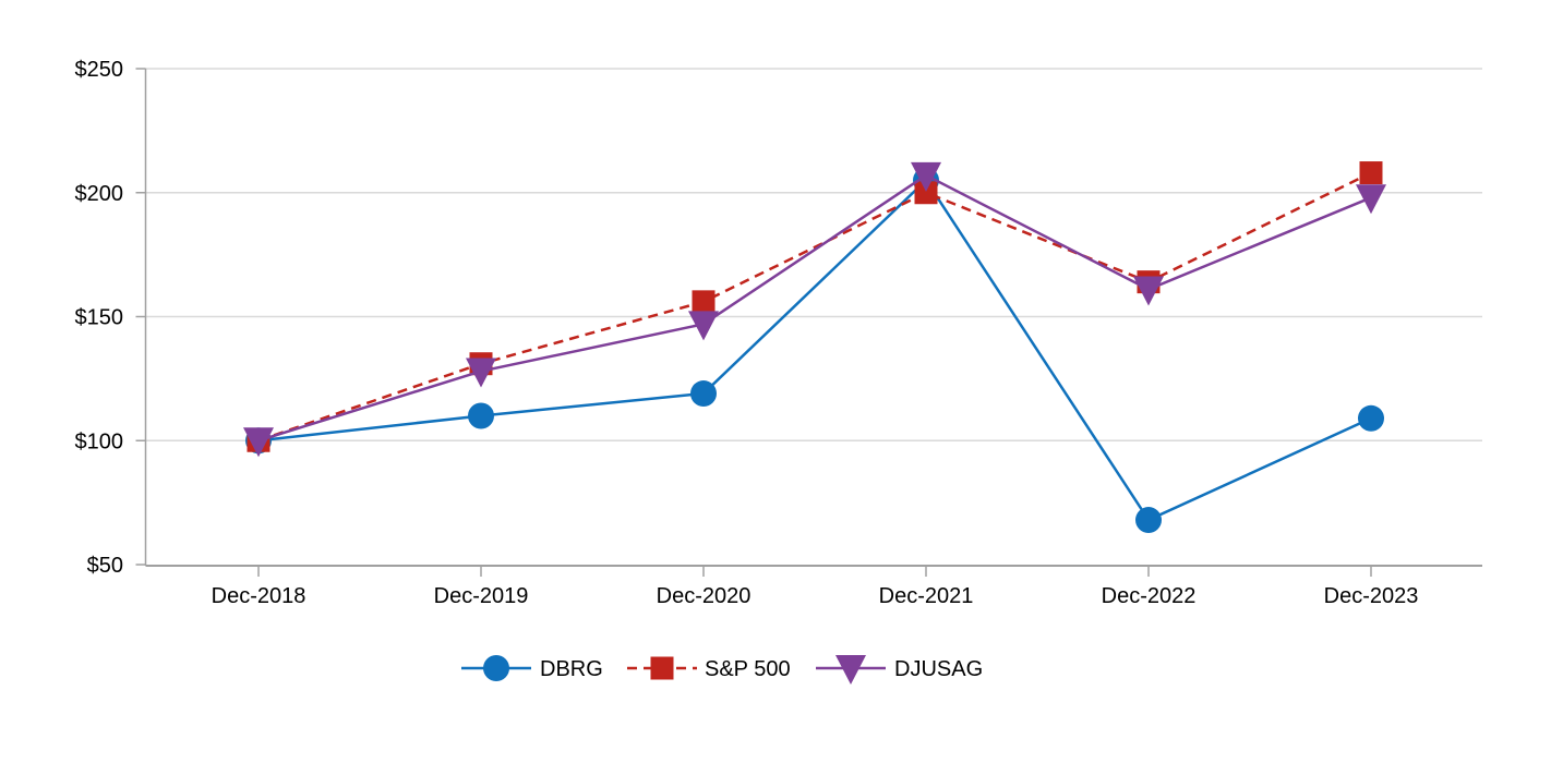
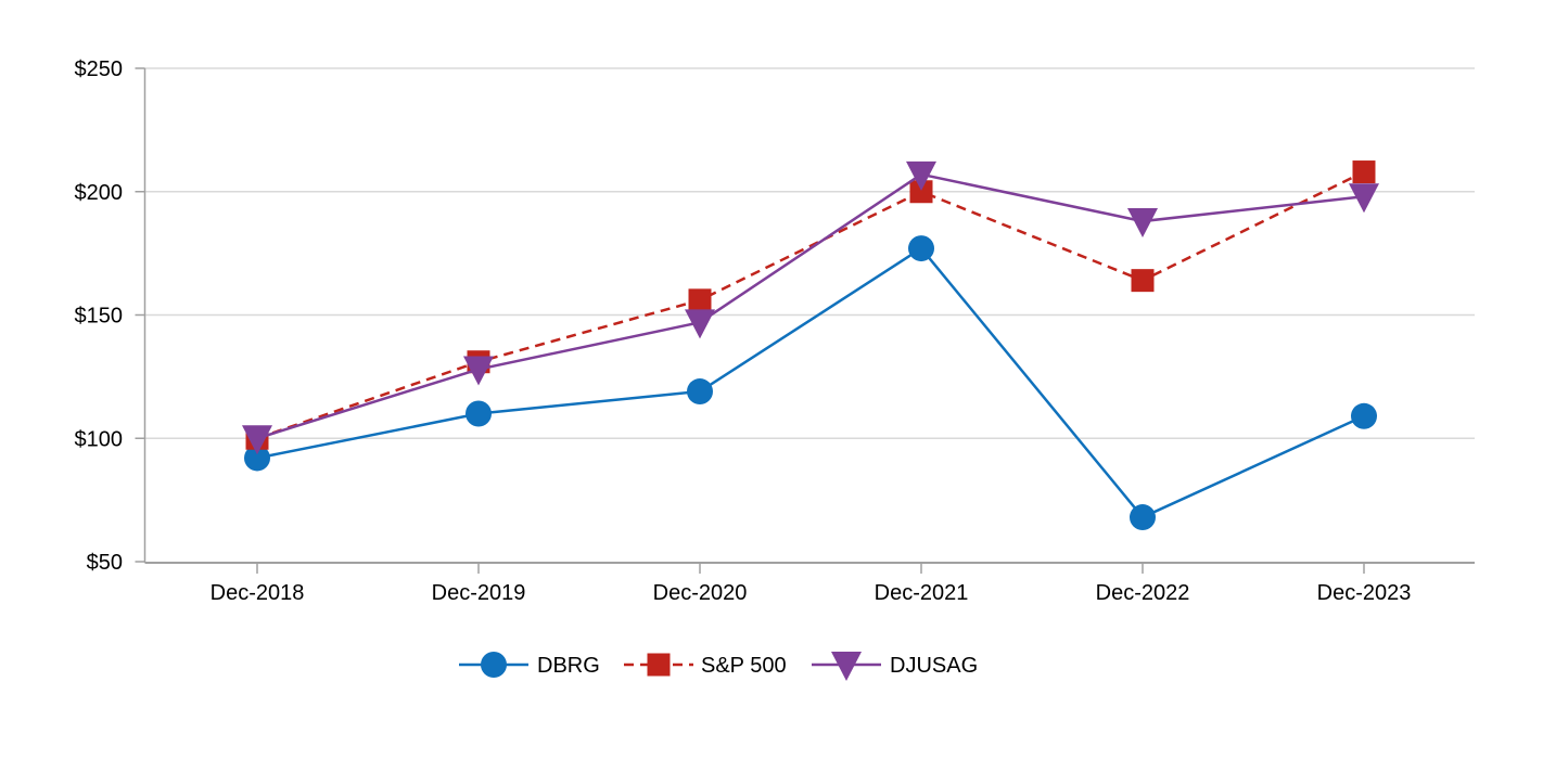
DBRG/Dec-2018: $100 -> $92
DBRG/Dec-2021: $205 -> $177
DJUSAG/Dec-2022: $161 -> $188
